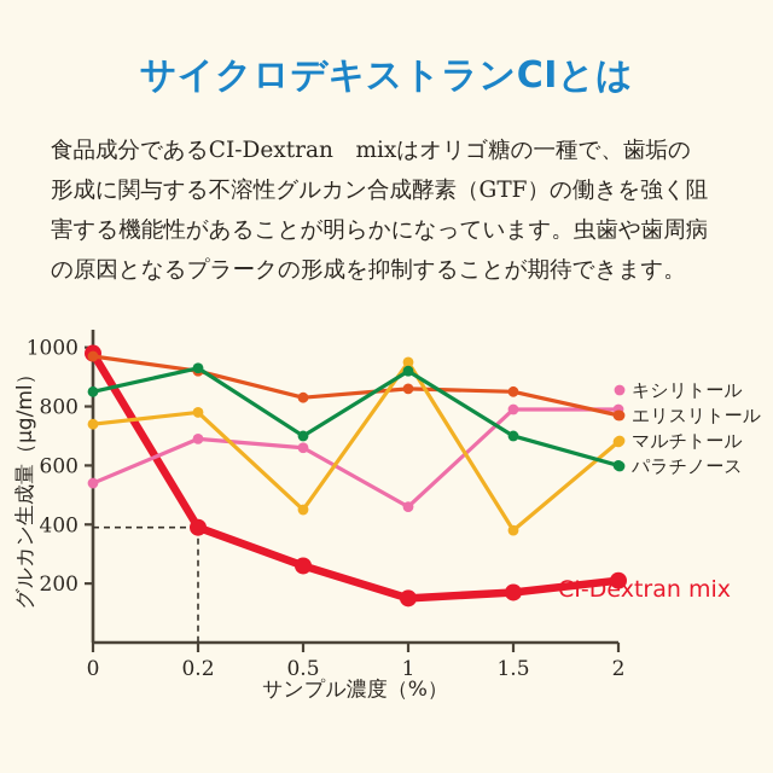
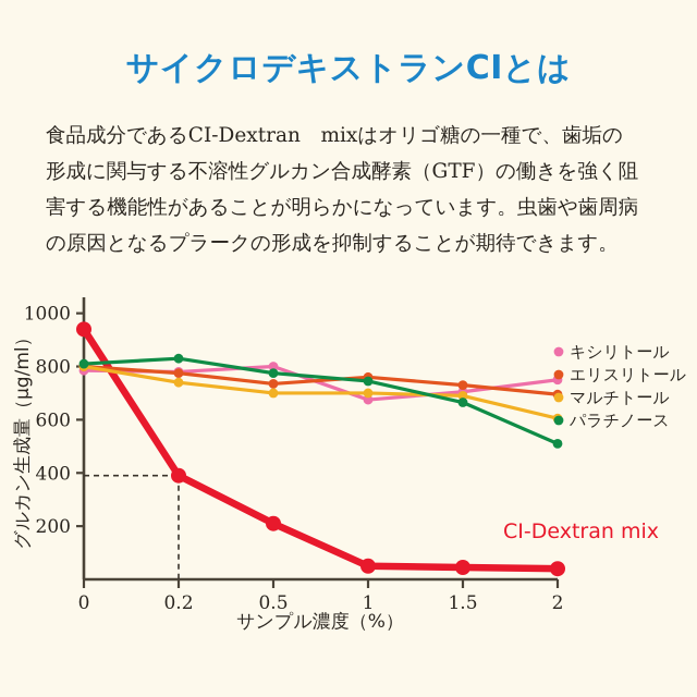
CI-Dextran mix/0: 980 -> 940
キシリトール/0: 540 -> 780
エリスリトール/0: 970 -> 800
マルチトール/0: 740 -> 800
パラチノース/0: 850 -> 810
キシリトール/0.2: 690 -> 780
エリスリトール/0.2: 920 -> 780
マルチトール/0.2: 780 -> 740
パラチノース/0.2: 930 -> 830
CI-Dextran mix/0.5: 260 -> 210
キシリトール/0.5: 660 -> 800
エリスリトール/0.5: 830 -> 740
マルチトール/0.5: 450 -> 700
パラチノース/0.5: 700 -> 780
CI-Dextran mix/1: 150 -> 50
キシリトール/1: 460 -> 680
エリスリトール/1: 860 -> 760
マルチトール/1: 950 -> 700
パラチノース/1: 920 -> 740
CI-Dextran mix/1.5: 170 -> 40
キシリトール/1.5: 790 -> 700
エリスリトール/1.5: 850 -> 730
マルチトール/1.5: 380 -> 690
パラチノース/1.5: 700 -> 660
CI-Dextran mix/2: 210 -> 40
キシリトール/2: 790 -> 750
エリスリトール/2: 770 -> 700
マルチトール/2: 680 -> 600
パラチノース/2: 600 -> 510
